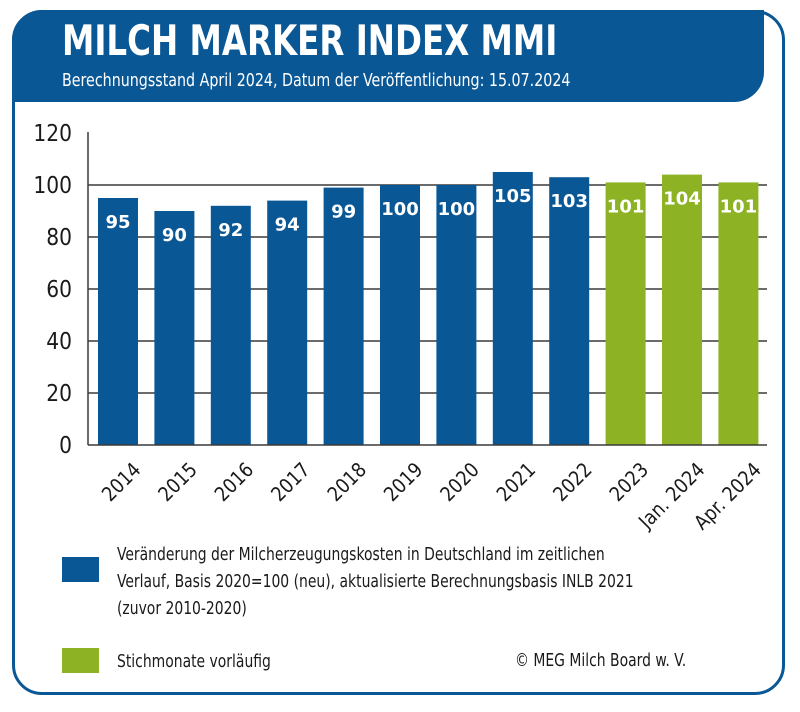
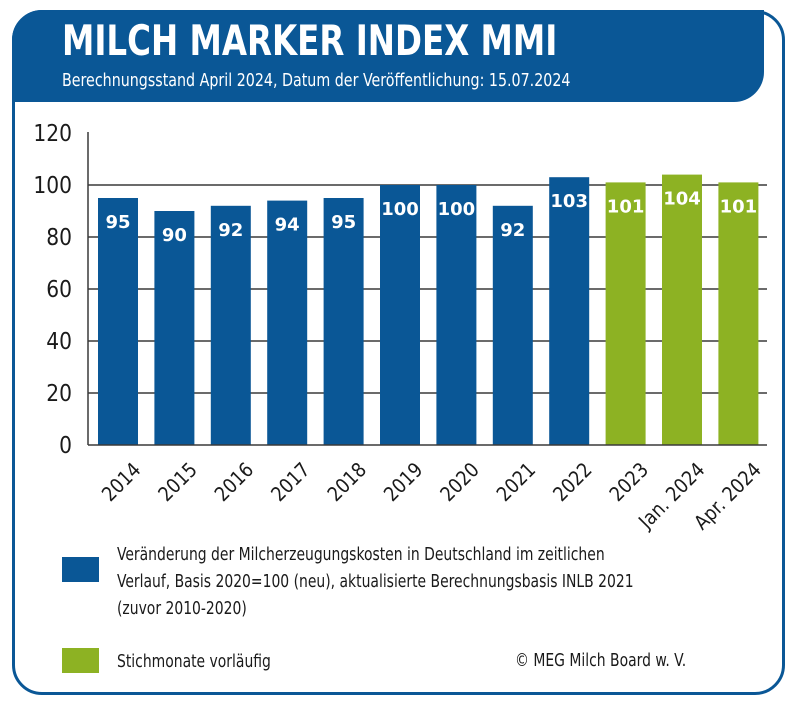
2018: 99 -> 95
2021: 105 -> 92
